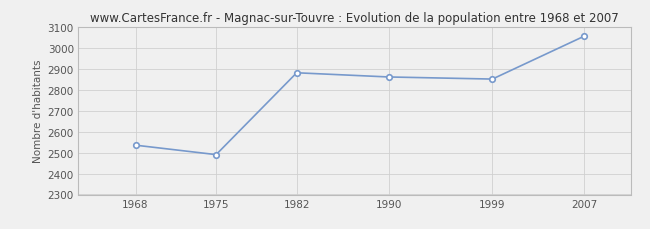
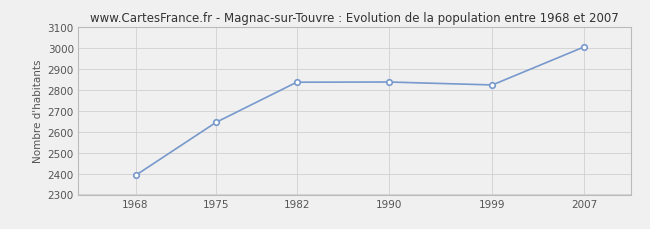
1968: 2535 -> 2391
1975: 2490 -> 2644
1982: 2880 -> 2835
1990: 2860 -> 2836
1999: 2850 -> 2822
2007: 3055 -> 3004
